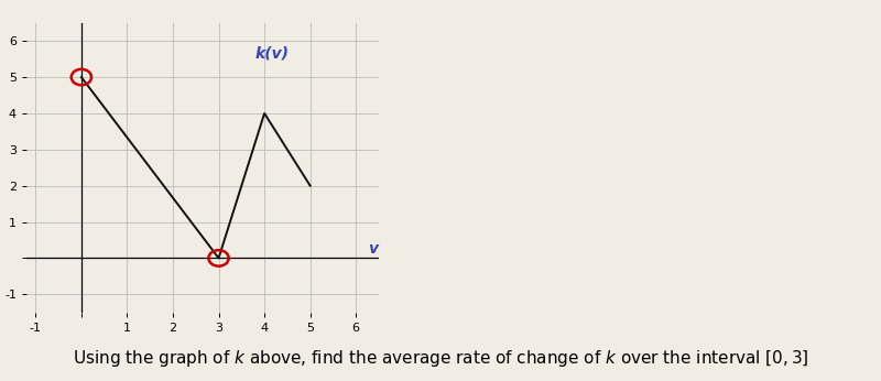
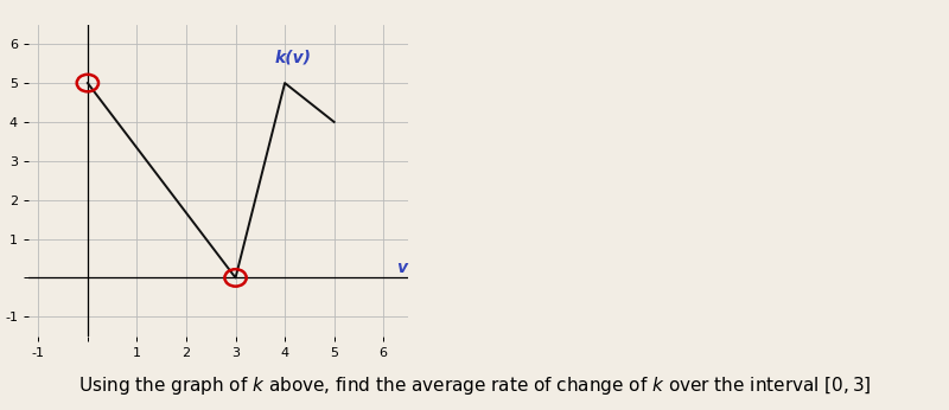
4: 4 -> 5
5: 2 -> 4
